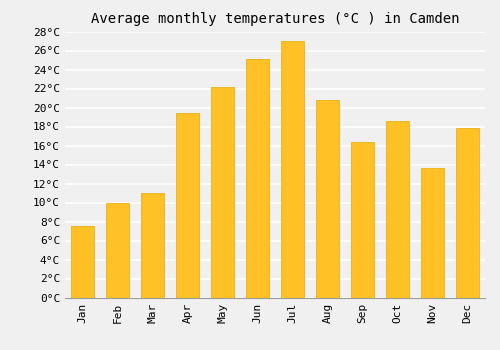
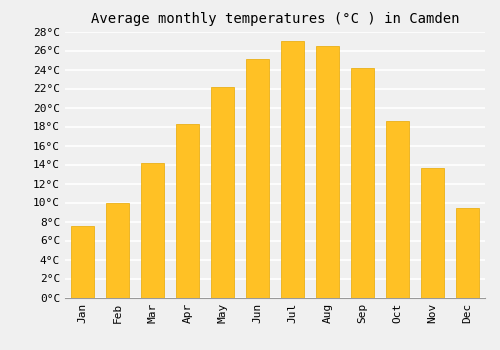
Mar: 11.0°C -> 14.2°C
Apr: 19.4°C -> 18.3°C
Aug: 20.8°C -> 26.5°C
Sep: 16.4°C -> 24.2°C
Dec: 17.8°C -> 9.4°C
